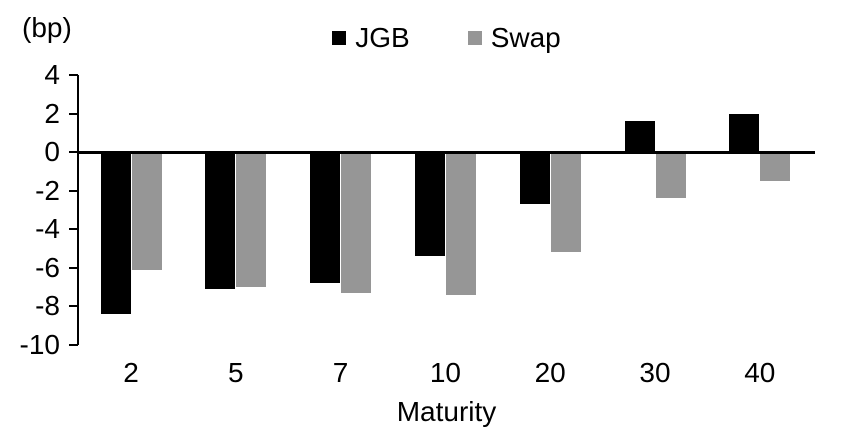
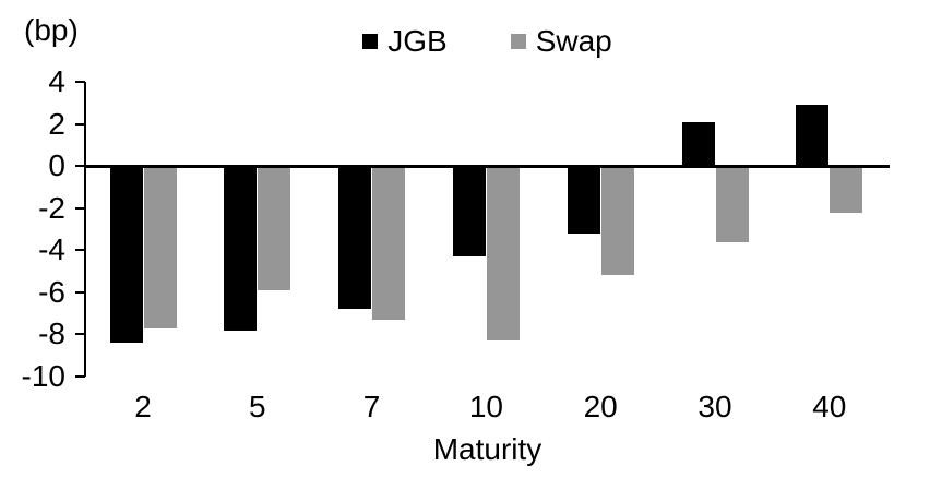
Swap/2: -6.1 -> -7.7
JGB/5: -7.1 -> -7.8
Swap/5: -7.0 -> -5.9
JGB/10: -5.4 -> -4.3
Swap/10: -7.4 -> -8.3
JGB/20: -2.7 -> -3.2
JGB/30: 1.6 -> 2.1
Swap/30: -2.4 -> -3.6
JGB/40: 2.0 -> 2.9
Swap/40: -1.5 -> -2.2
